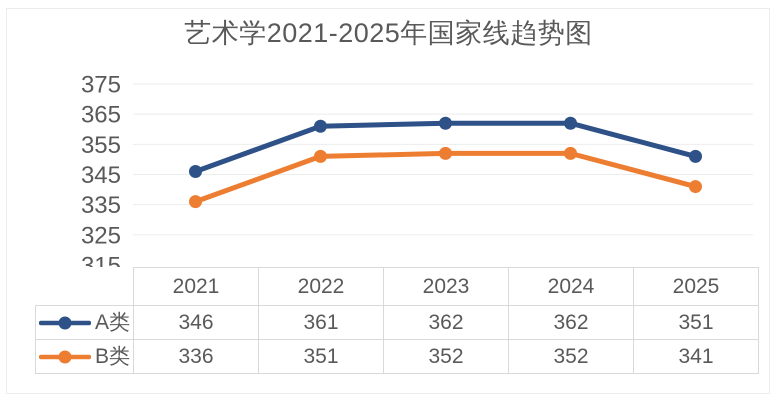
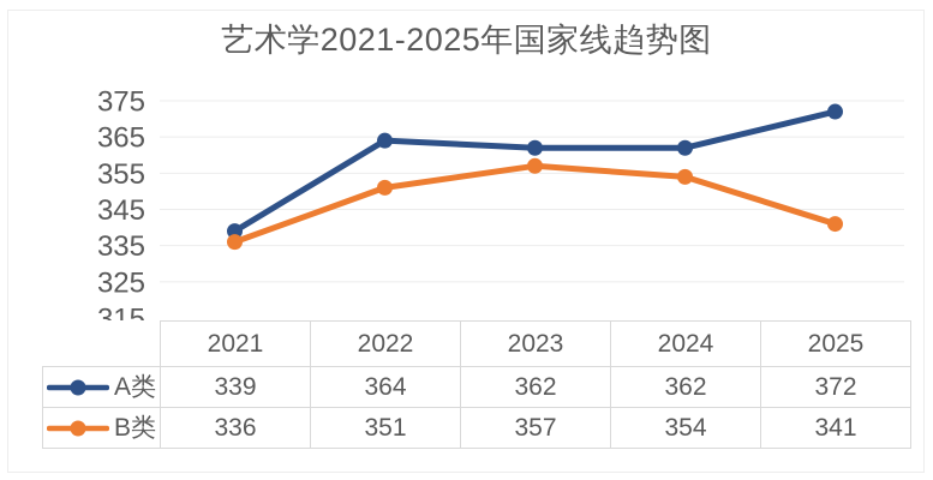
A类/2021: 346 -> 339
A类/2022: 361 -> 364
B类/2023: 352 -> 357
B类/2024: 352 -> 354
A类/2025: 351 -> 372
